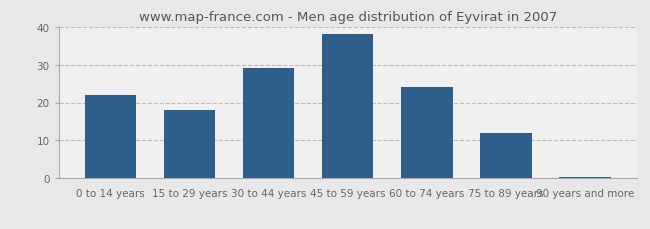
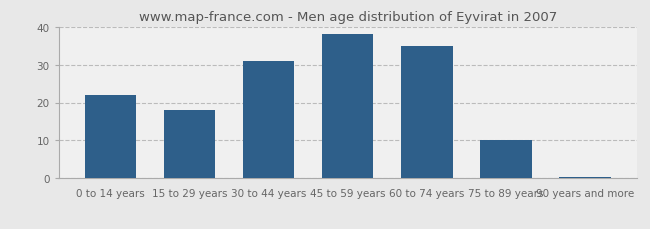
30 to 44 years: 29.0 -> 31.0
60 to 74 years: 24.0 -> 35.0
75 to 89 years: 12.0 -> 10.0
